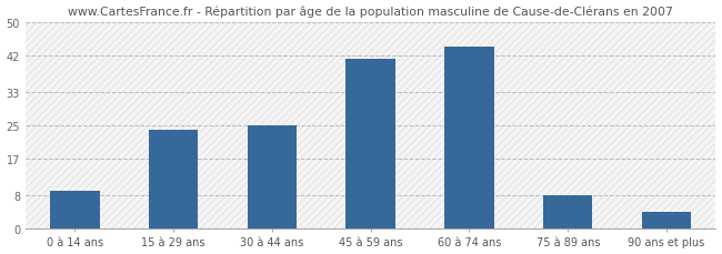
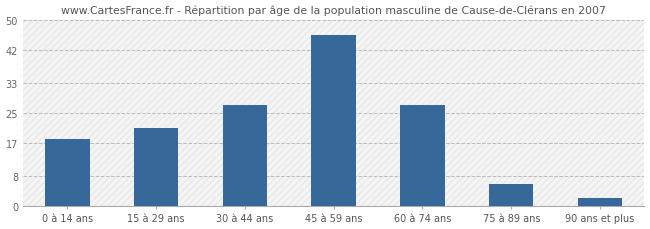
0 à 14 ans: 9 -> 18
15 à 29 ans: 24 -> 21
30 à 44 ans: 25 -> 27
45 à 59 ans: 41 -> 46
60 à 74 ans: 44 -> 27
75 à 89 ans: 8 -> 6
90 ans et plus: 4 -> 2
